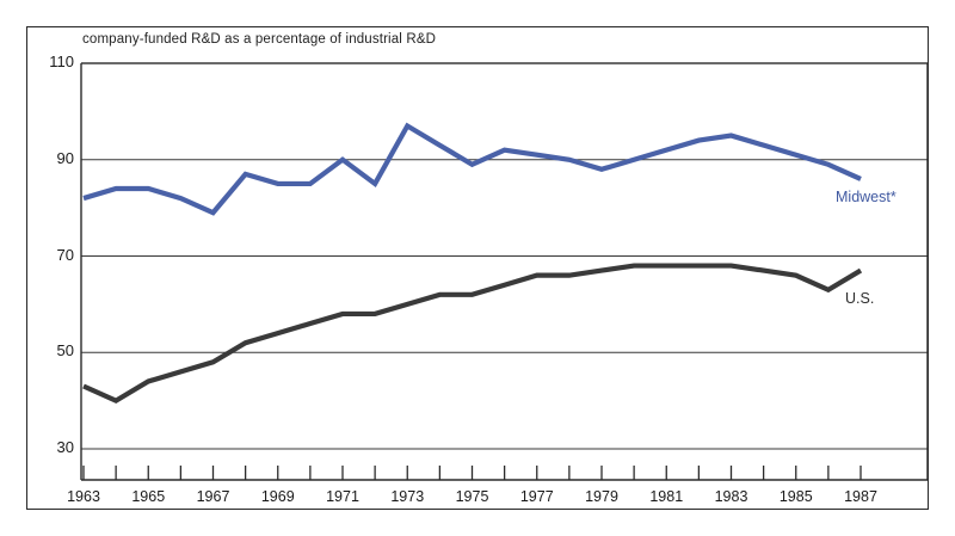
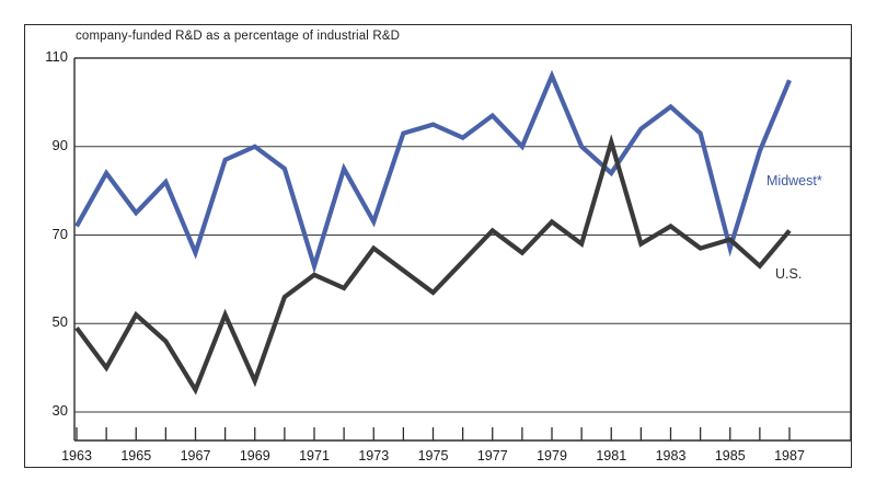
Midwest*/1963: 82 -> 72
U.S./1963: 43 -> 49
Midwest*/1965: 84 -> 75
U.S./1965: 44 -> 52
Midwest*/1967: 79 -> 66
U.S./1967: 48 -> 35
Midwest*/1969: 85 -> 90
U.S./1969: 54 -> 37
Midwest*/1971: 90 -> 63
U.S./1971: 58 -> 61
Midwest*/1973: 97 -> 73
U.S./1973: 60 -> 67
Midwest*/1975: 89 -> 95
U.S./1975: 62 -> 57
Midwest*/1977: 91 -> 97
U.S./1977: 66 -> 71
Midwest*/1979: 88 -> 106
U.S./1979: 67 -> 73
Midwest*/1981: 92 -> 84
U.S./1981: 68 -> 91
Midwest*/1983: 95 -> 99
U.S./1983: 68 -> 72
Midwest*/1985: 91 -> 67
U.S./1985: 66 -> 69
Midwest*/1987: 86 -> 105
U.S./1987: 67 -> 71
